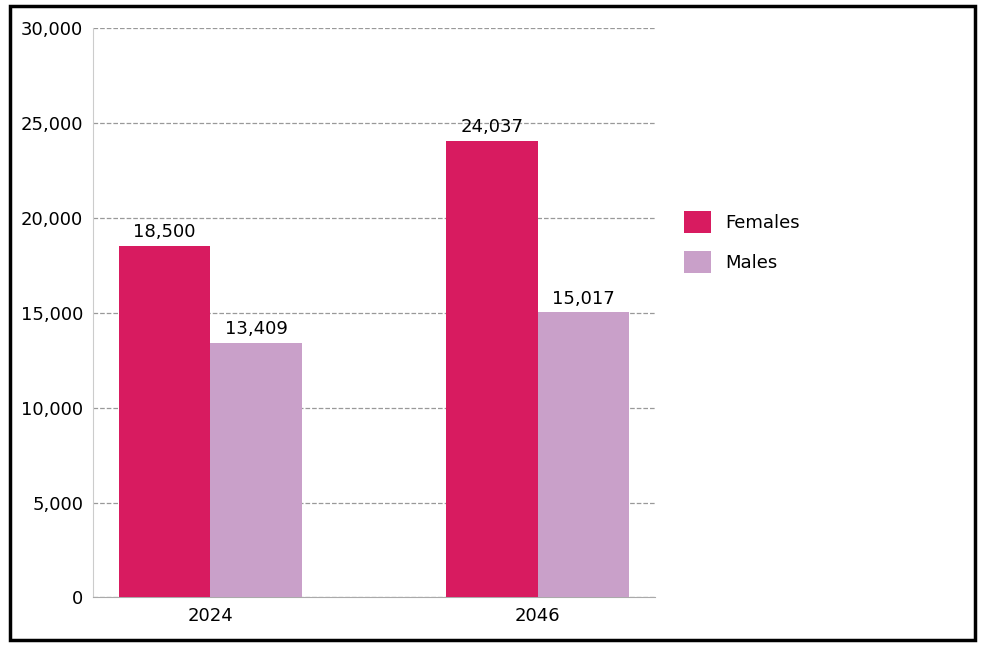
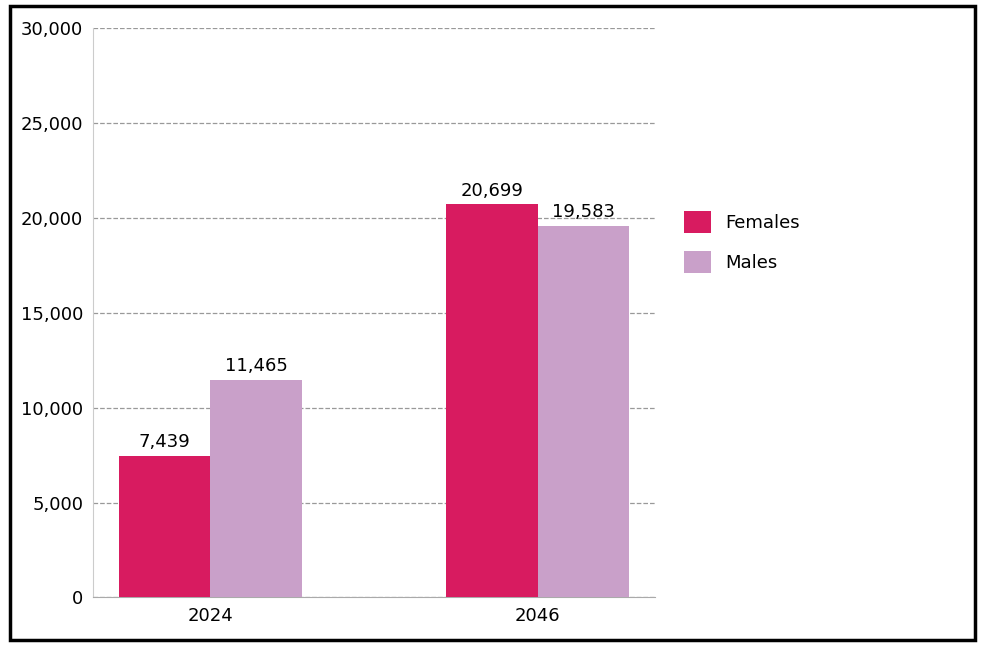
Females/2024: 18,500 -> 7,439
Males/2024: 13,409 -> 11,465
Females/2046: 24,037 -> 20,699
Males/2046: 15,017 -> 19,583
